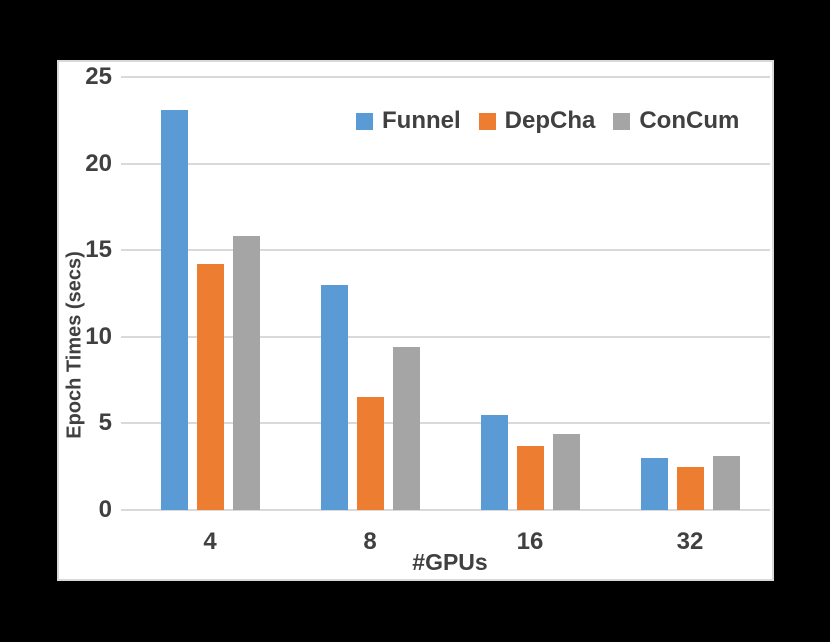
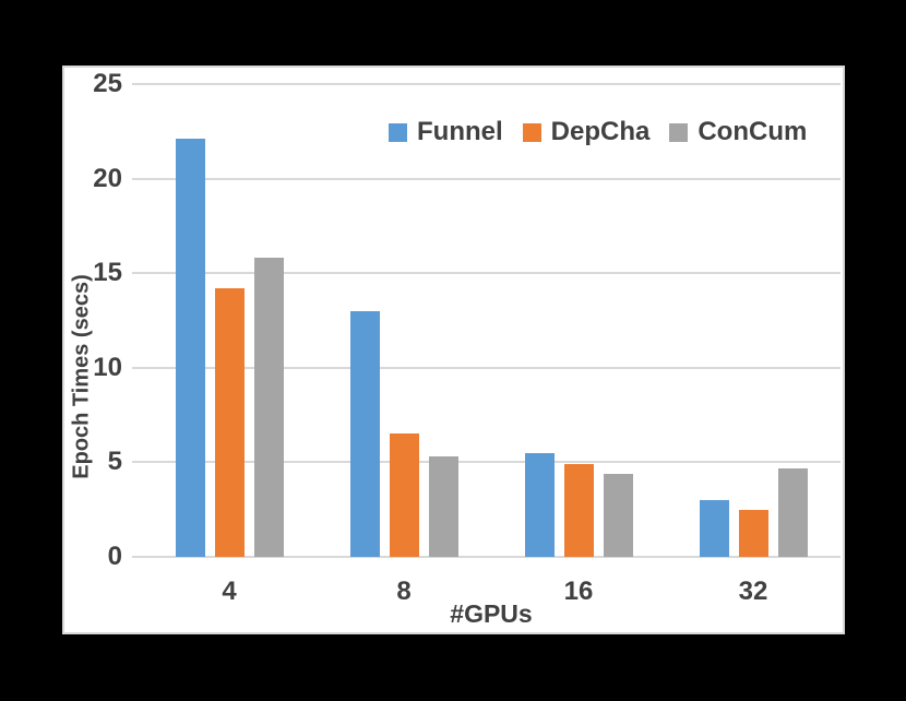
Funnel/4: 23.1 -> 22.1
ConCum/8: 9.4 -> 5.3
DepCha/16: 3.7 -> 4.9
ConCum/32: 3.1 -> 4.7
